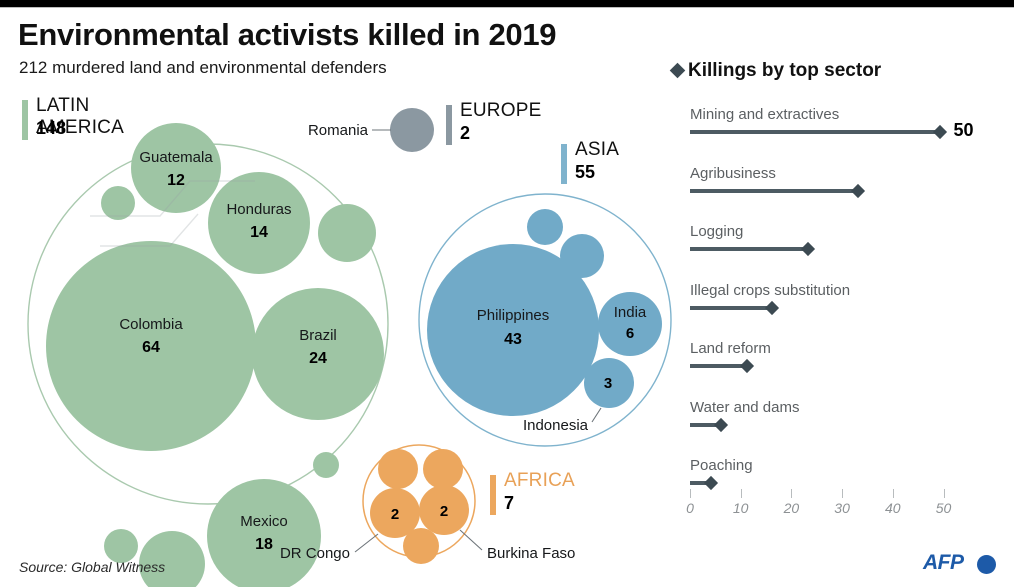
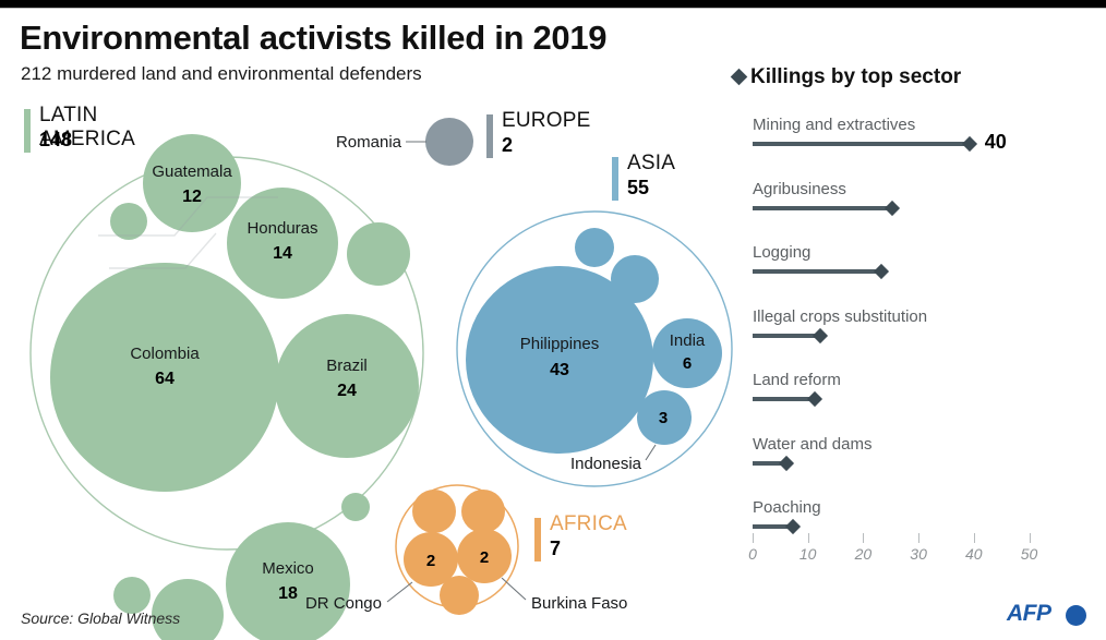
Mining and extractives: 50 -> 40
Agribusiness: 34 -> 26
Illegal crops substitution: 17 -> 13
Poaching: 5 -> 8
